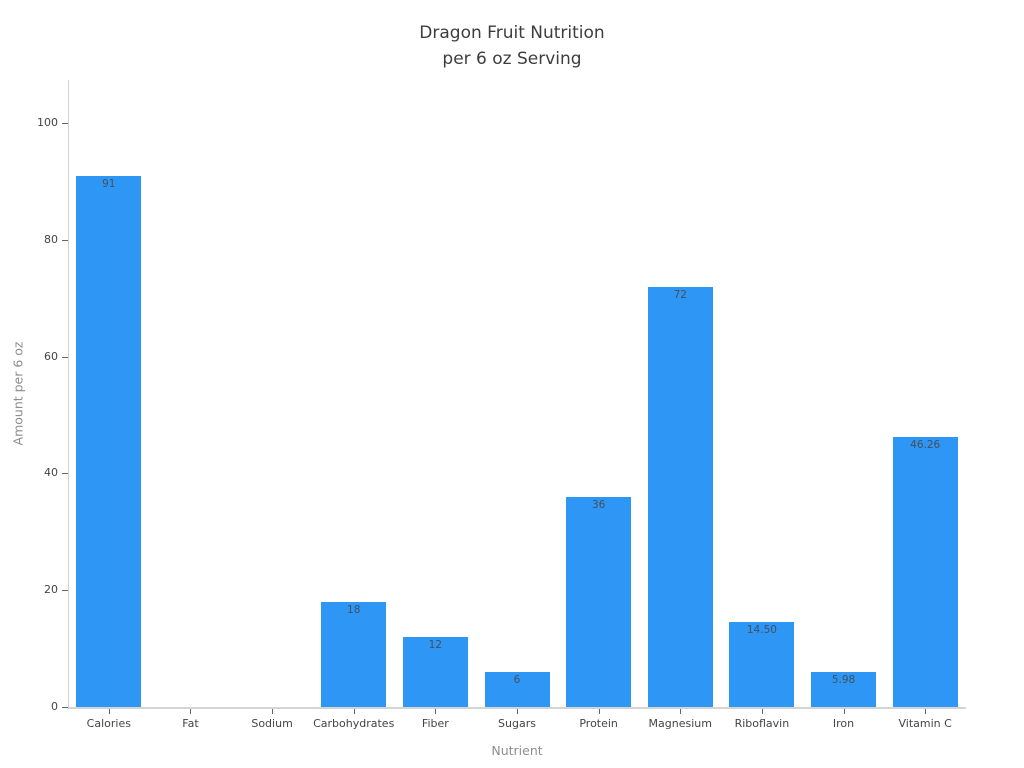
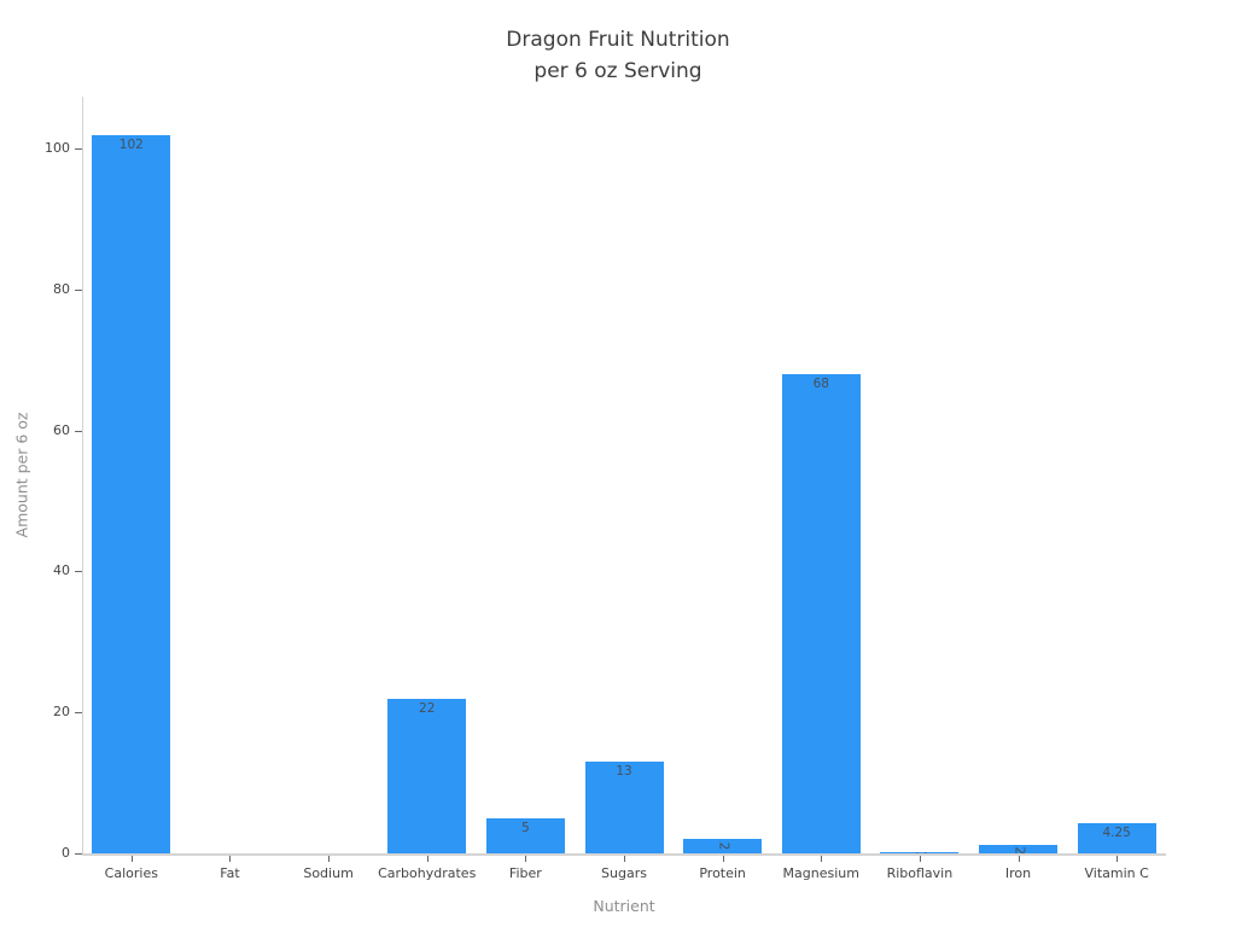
Calories: 91 -> 102
Carbohydrates: 18 -> 22
Fiber: 12 -> 5
Sugars: 6 -> 13
Protein: 36 -> 2
Magnesium: 72 -> 68
Riboflavin: 14.50 -> 0.17
Iron: 5.98 -> 1.26
Vitamin C: 46.26 -> 4.25
